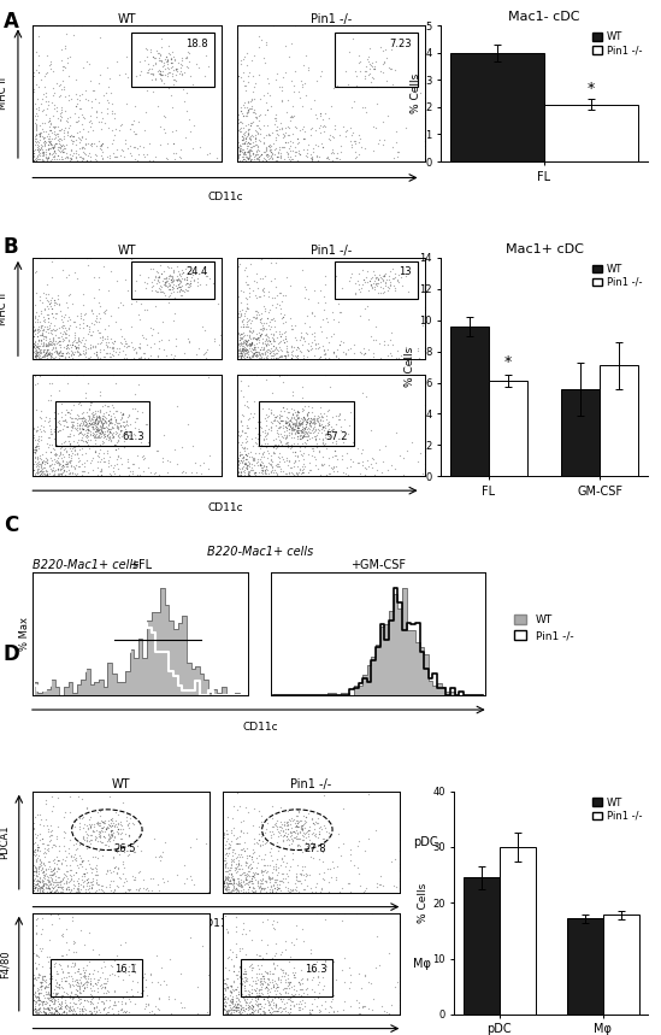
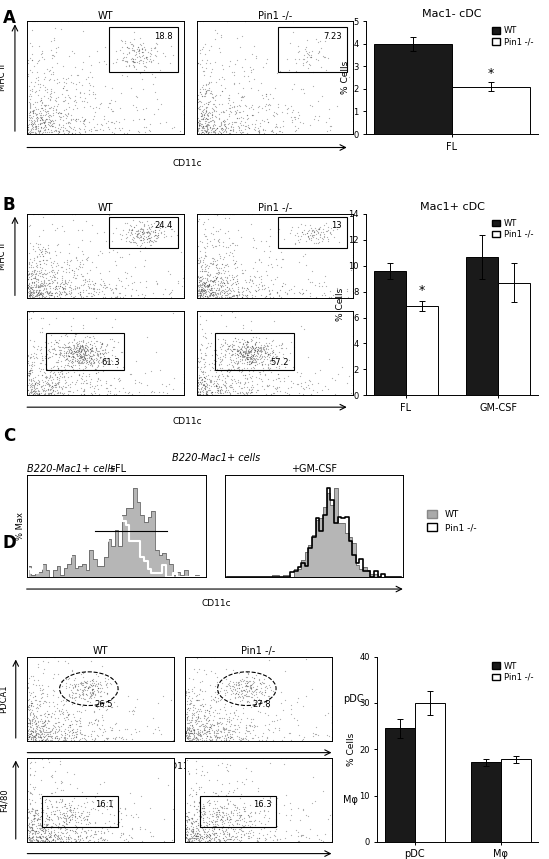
Mac1+ cDC/Pin1 -/-/FL: 6.1 -> 6.9
Mac1+ cDC/WT/GM-CSF: 5.6 -> 10.7
Mac1+ cDC/Pin1 -/-/GM-CSF: 7.1 -> 8.7
